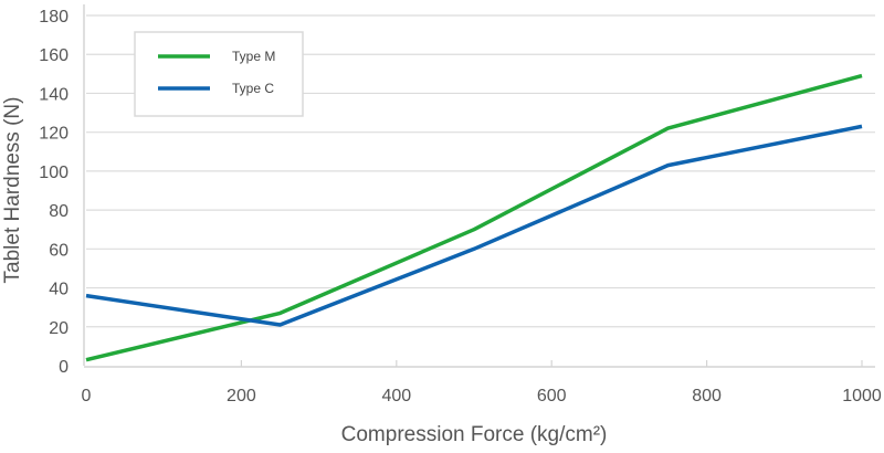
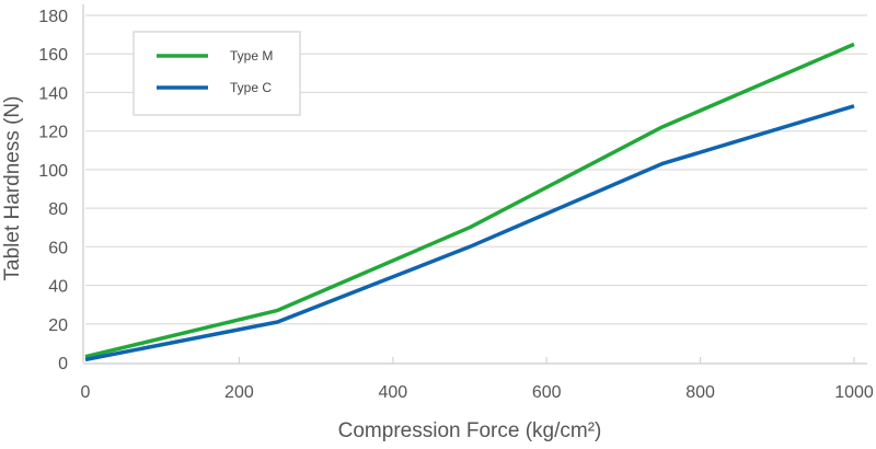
Type C/0: 36 -> 2
Type M/1000: 149 -> 165
Type C/1000: 123 -> 133
